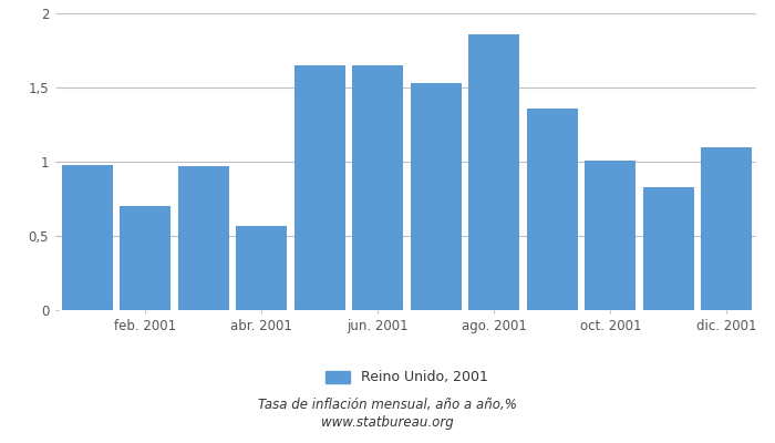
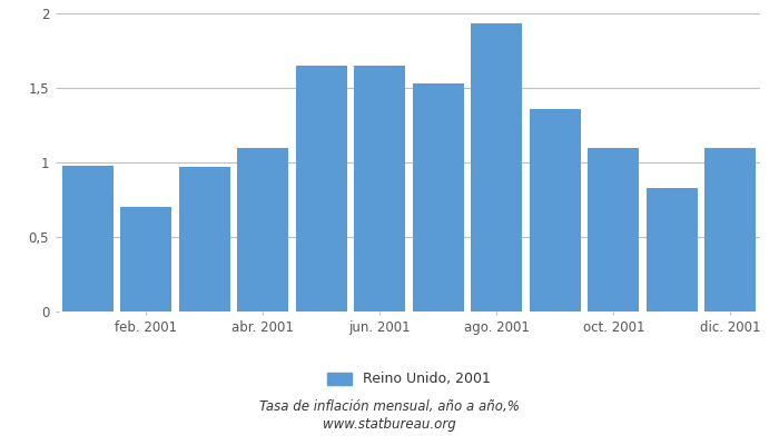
abr. 2001: 0,57 -> 1,10
ago. 2001: 1,86 -> 1,93
oct. 2001: 1,01 -> 1,10
